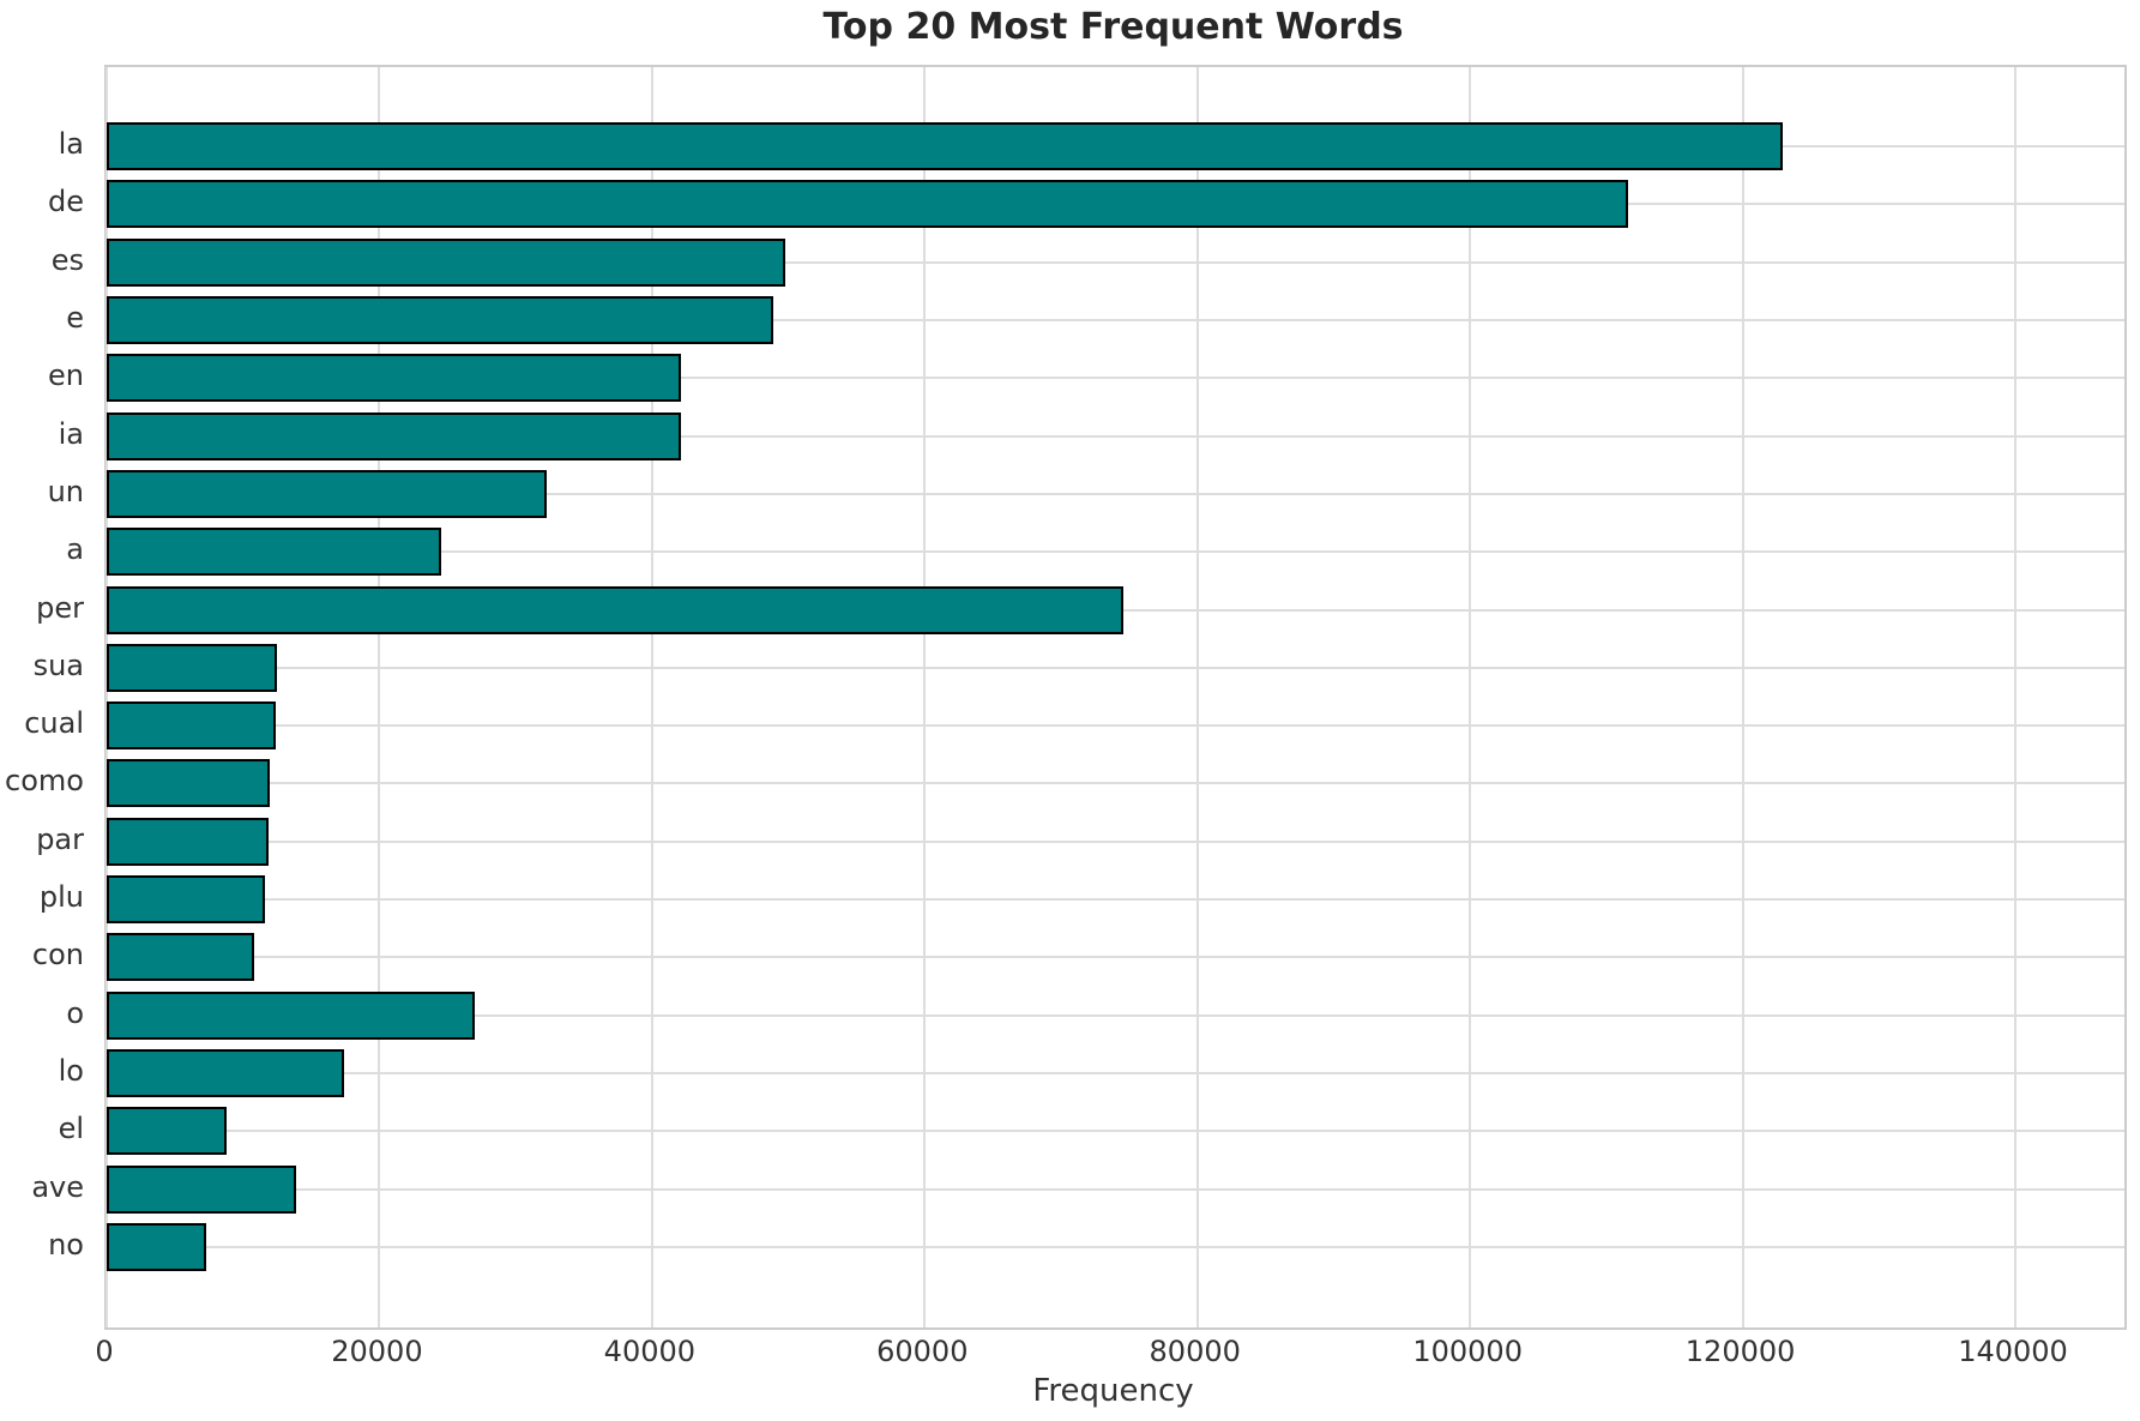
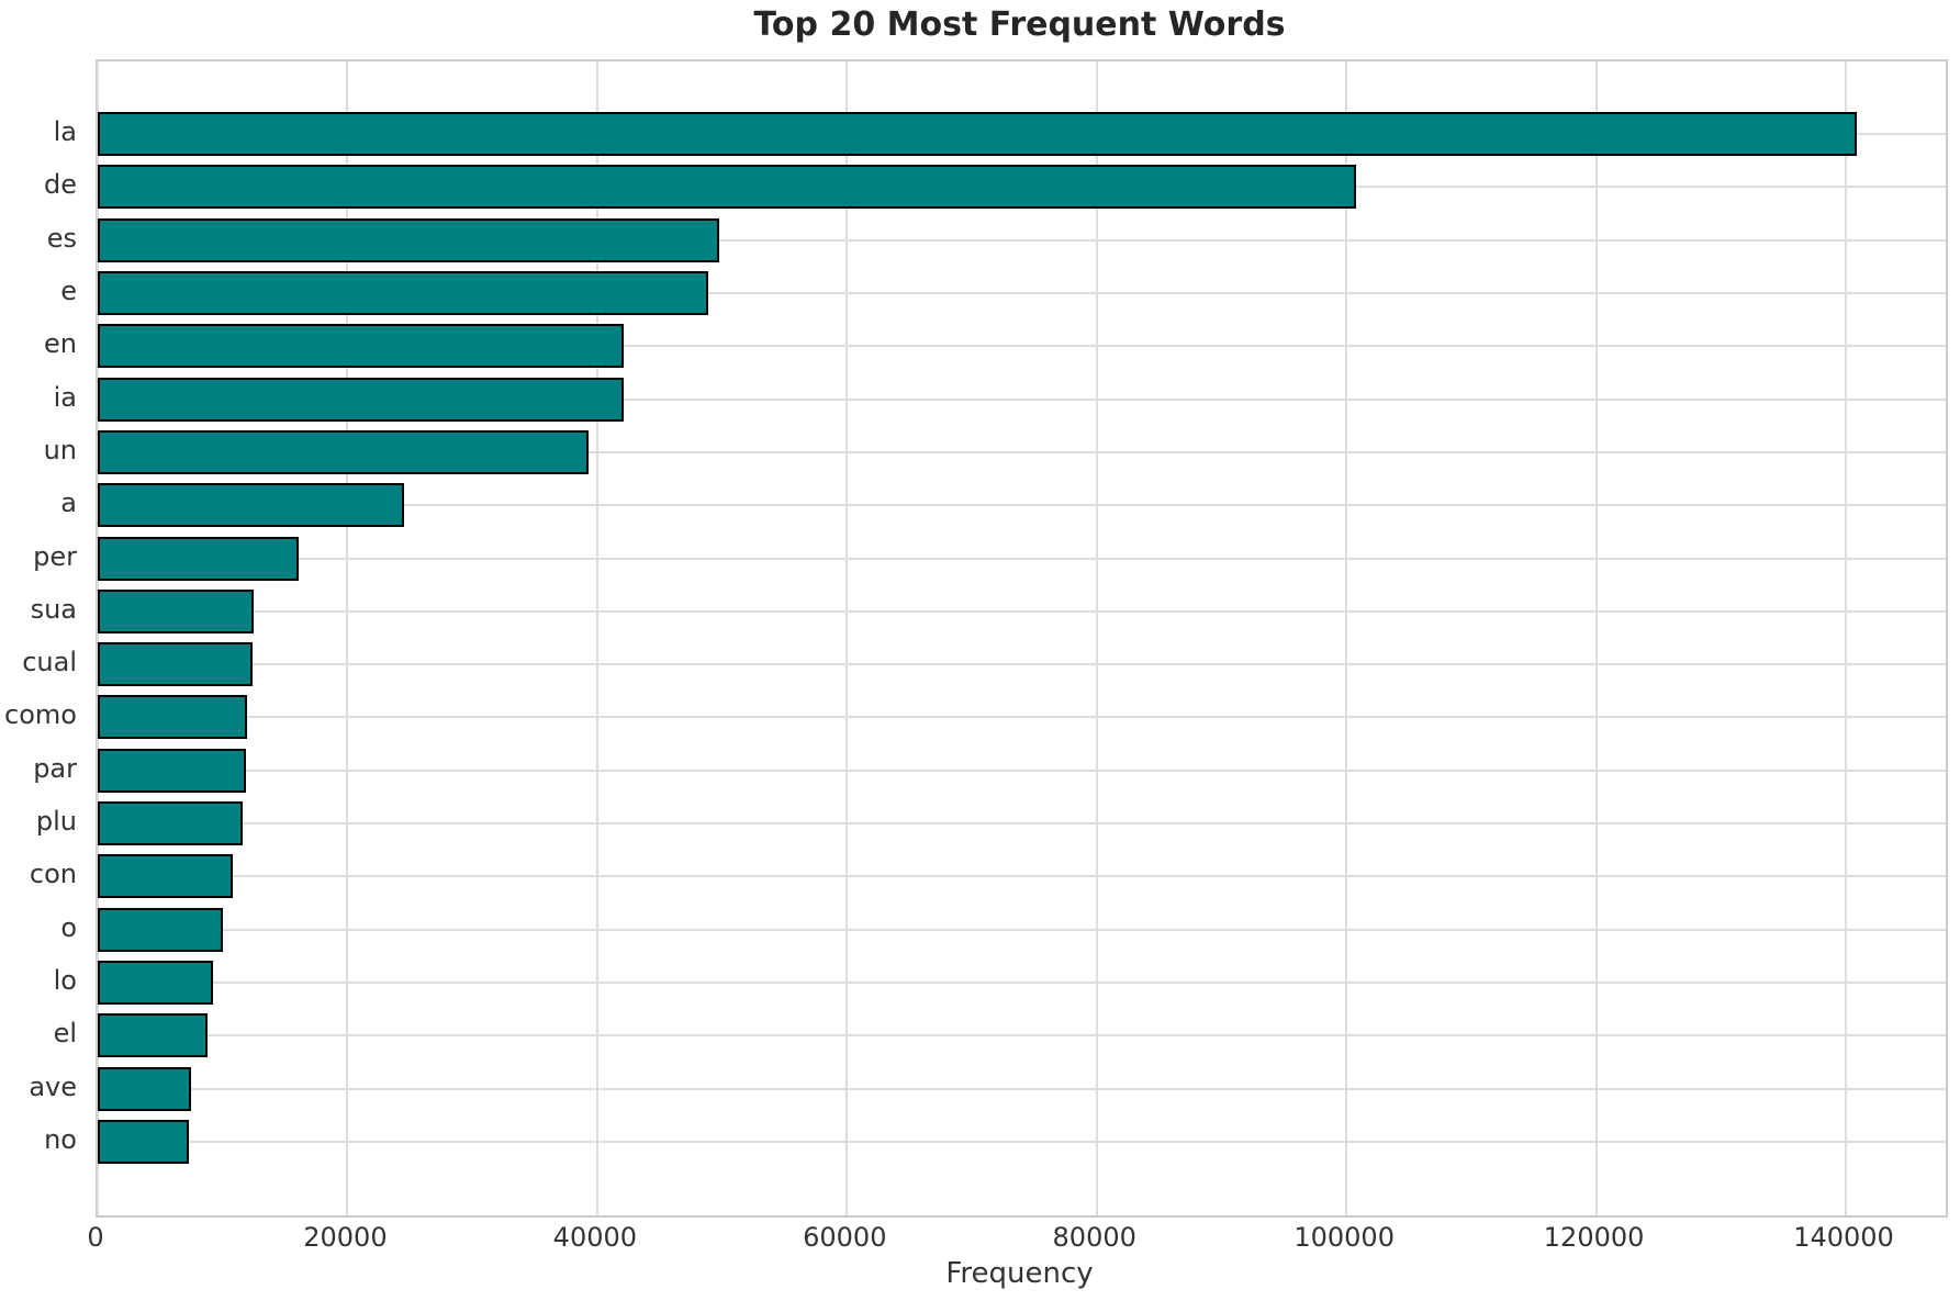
la: 122900 -> 140900
de: 111600 -> 100800
un: 32300 -> 39300
per: 74600 -> 16100
o: 27000 -> 10000
lo: 17400 -> 9200
ave: 13900 -> 7500
